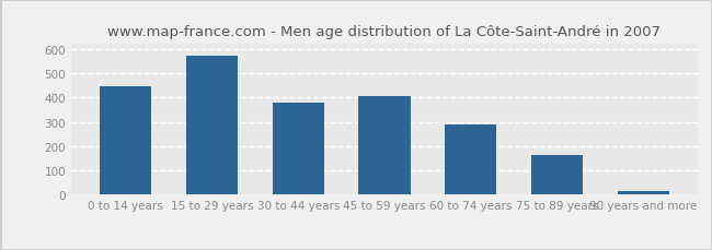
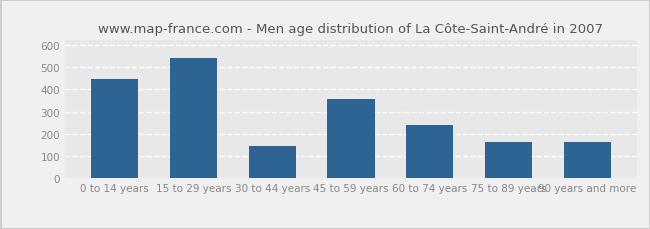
15 to 29 years: 573 -> 540
30 to 44 years: 378 -> 145
45 to 59 years: 404 -> 355
60 to 74 years: 291 -> 240
90 years and more: 14 -> 165
